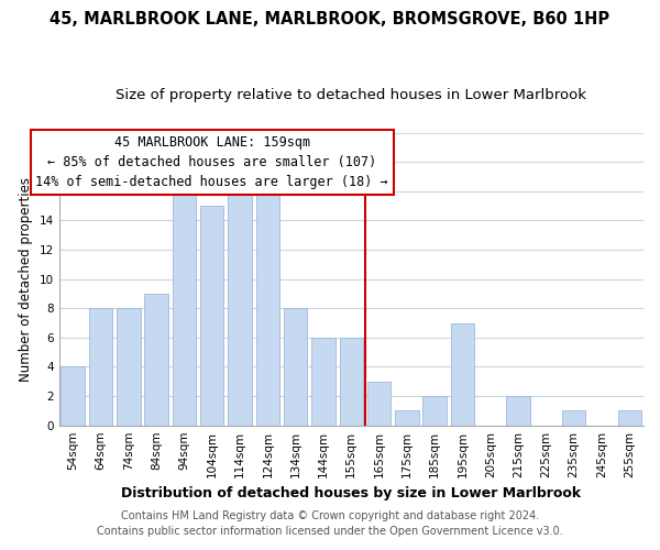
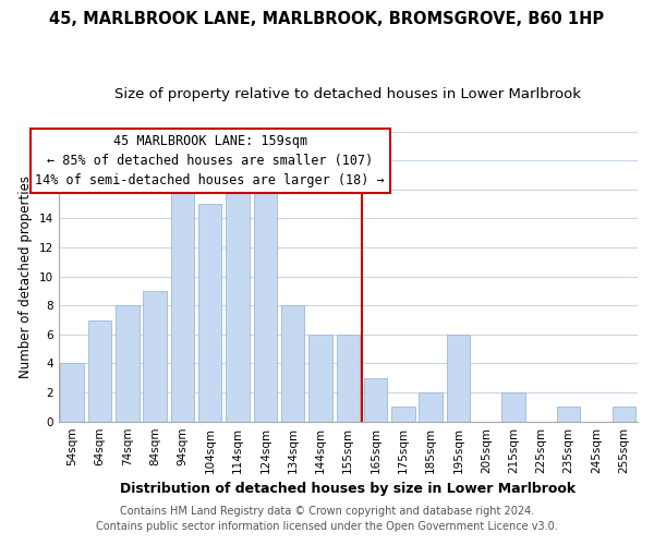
64sqm: 8 -> 7
195sqm: 7 -> 6
